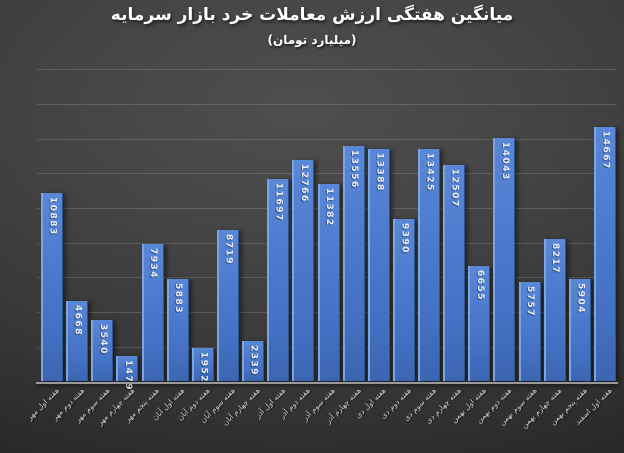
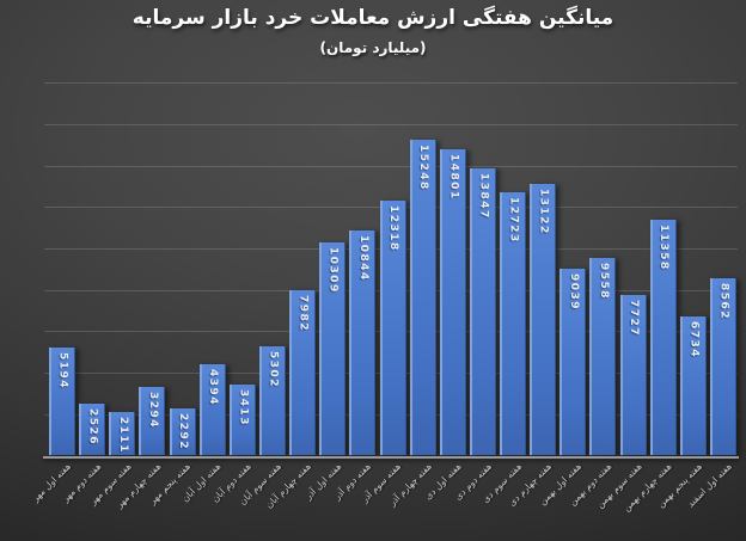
هفته اول مهر: 10883 -> 5194
هفته دوم مهر: 4668 -> 2526
هفته سوم مهر: 3540 -> 2111
هفته چهارم مهر: 1479 -> 3294
هفته پنجم مهر: 7934 -> 2292
هفته اول آبان: 5883 -> 4394
هفته دوم آبان: 1952 -> 3413
هفته سوم آبان: 8719 -> 5302
هفته چهارم آبان: 2339 -> 7982
هفته اول آذر: 11697 -> 10309
هفته دوم آذر: 12766 -> 10844
هفته سوم آذر: 11382 -> 12318
هفته چهارم آذر: 13556 -> 15248
هفته اول دی: 13388 -> 14801
هفته دوم دی: 9390 -> 13847
هفته سوم دی: 13425 -> 12723
هفته چهارم دی: 12507 -> 13122
هفته اول بهمن: 6655 -> 9039
هفته دوم بهمن: 14043 -> 9558
هفته سوم بهمن: 5757 -> 7727
هفته چهارم بهمن: 8217 -> 11358
هفته پنجم بهمن: 5904 -> 6734
هفته اول اسفند: 14667 -> 8562
